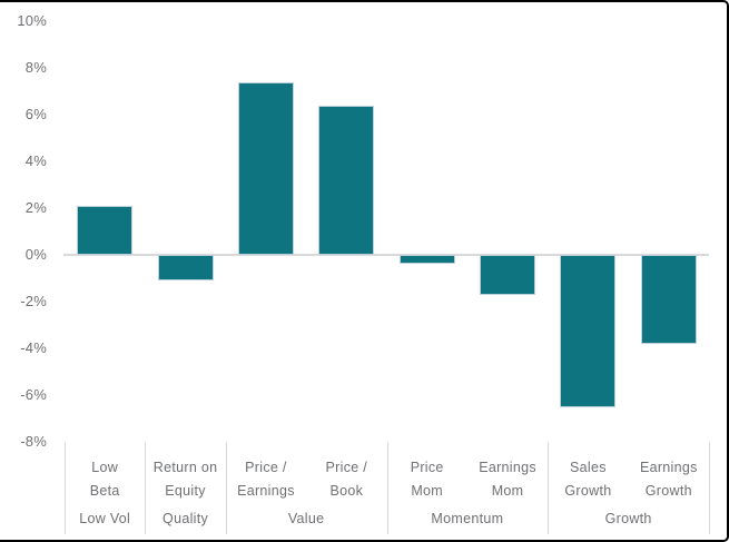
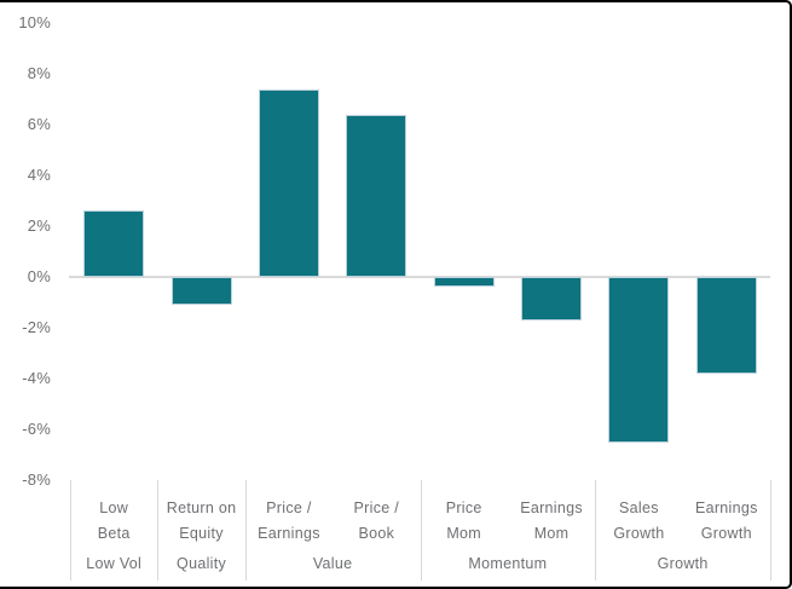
Low Beta: 2.1% -> 2.6%
